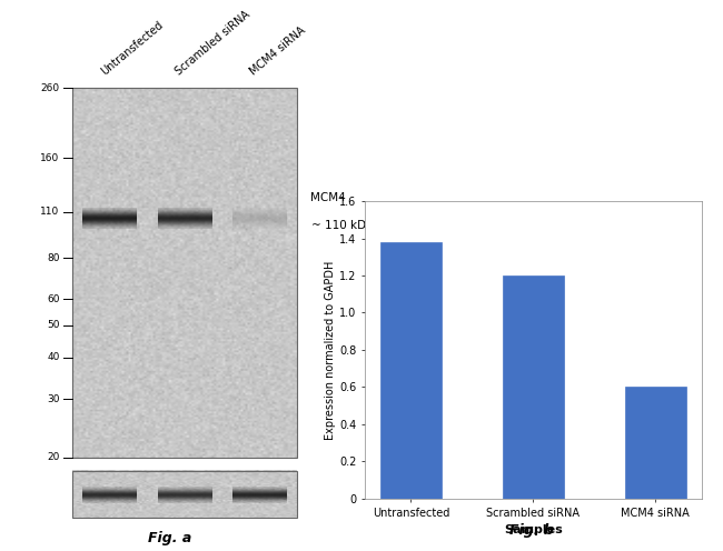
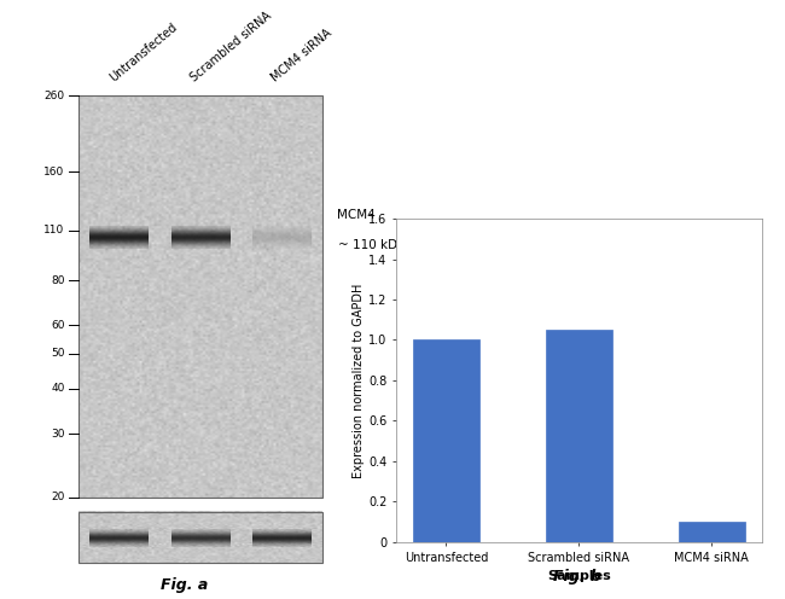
Untransfected: 1.38 -> 1.00
Scrambled siRNA: 1.20 -> 1.05
MCM4 siRNA: 0.60 -> 0.10
